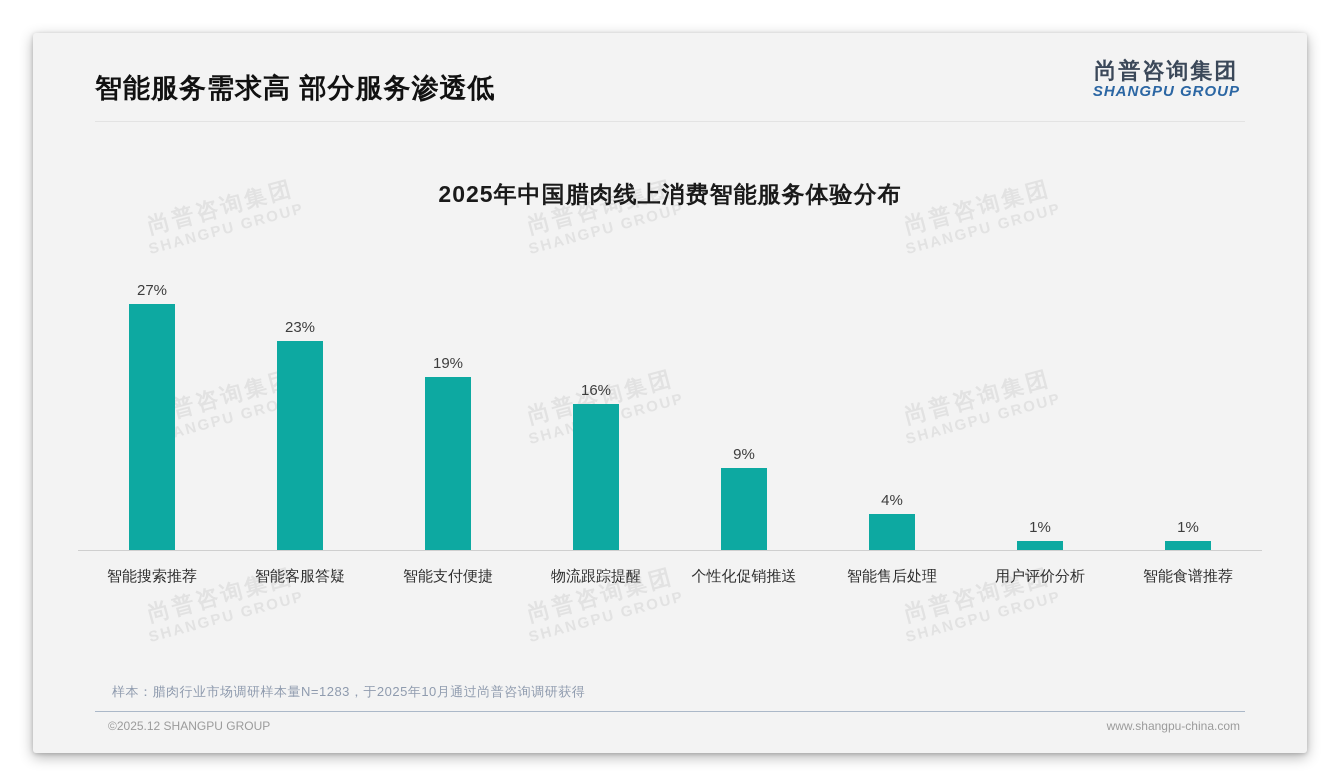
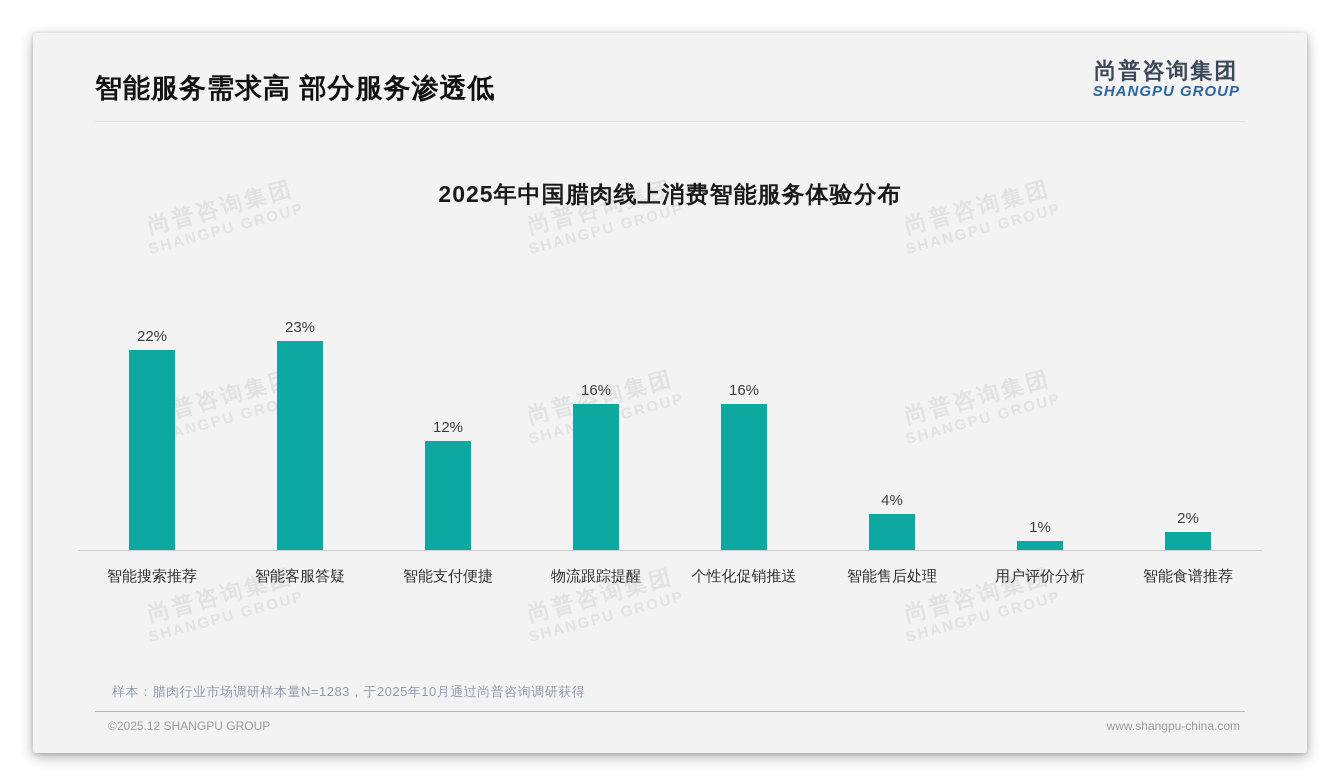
智能搜索推荐: 27% -> 22%
智能支付便捷: 19% -> 12%
个性化促销推送: 9% -> 16%
智能食谱推荐: 1% -> 2%
